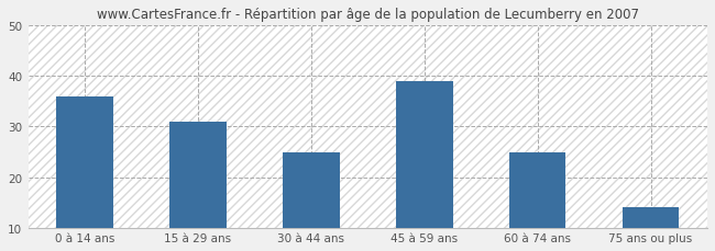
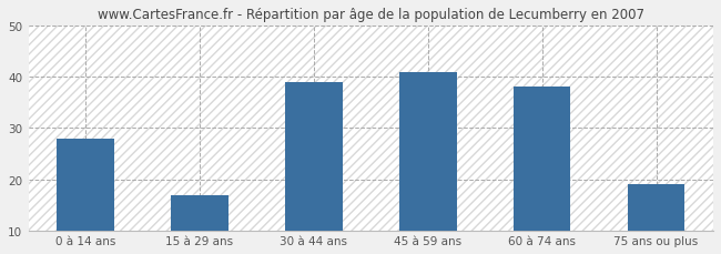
0 à 14 ans: 36 -> 28
15 à 29 ans: 31 -> 17
30 à 44 ans: 25 -> 39
45 à 59 ans: 39 -> 41
60 à 74 ans: 25 -> 38
75 ans ou plus: 14 -> 19
